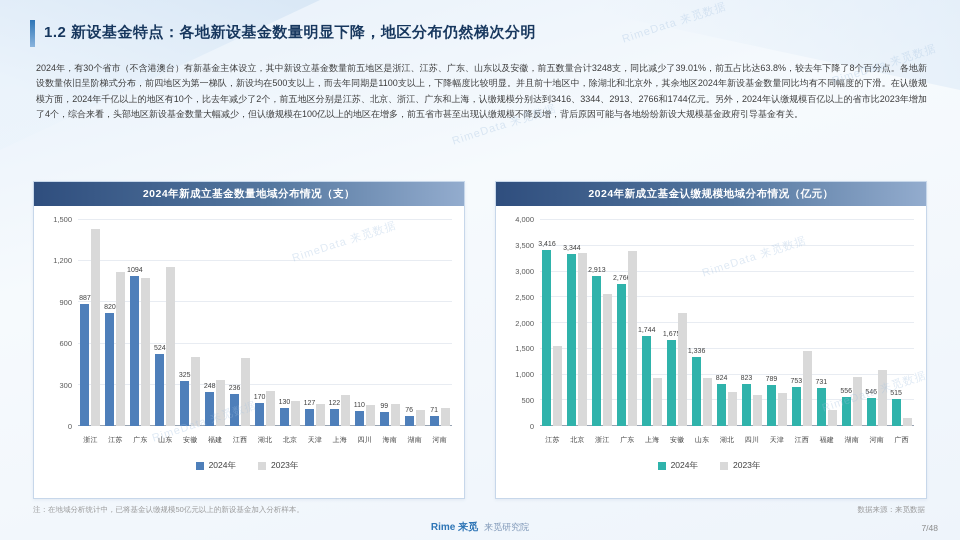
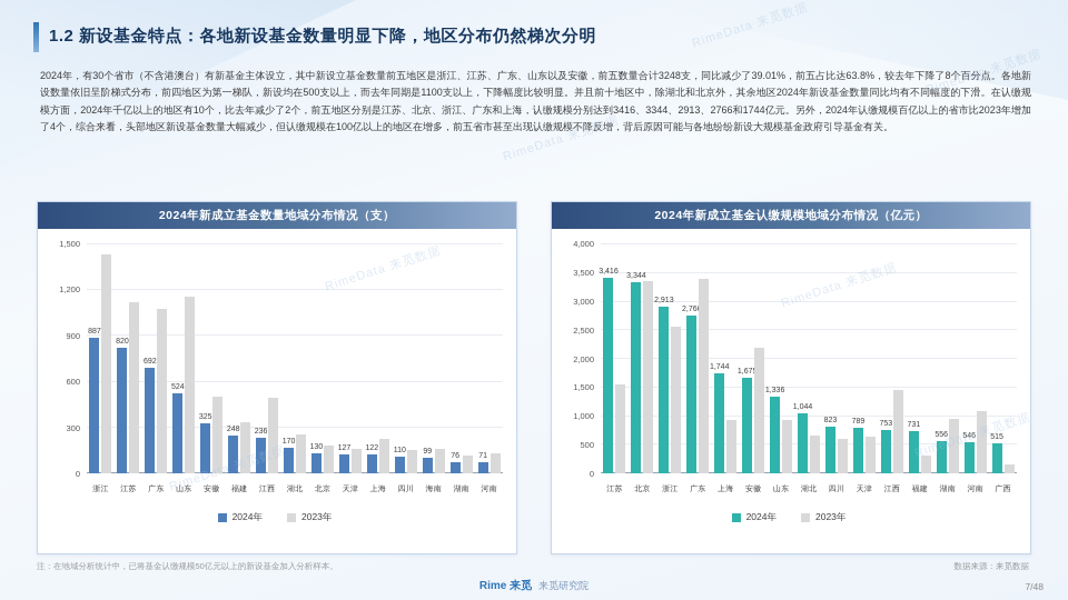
2024年新成立基金数量地域分布情况（支）/2024年/广东: 1094 -> 692
2024年新成立基金认缴规模地域分布情况（亿元）/2024年/湖北: 824 -> 1,044
